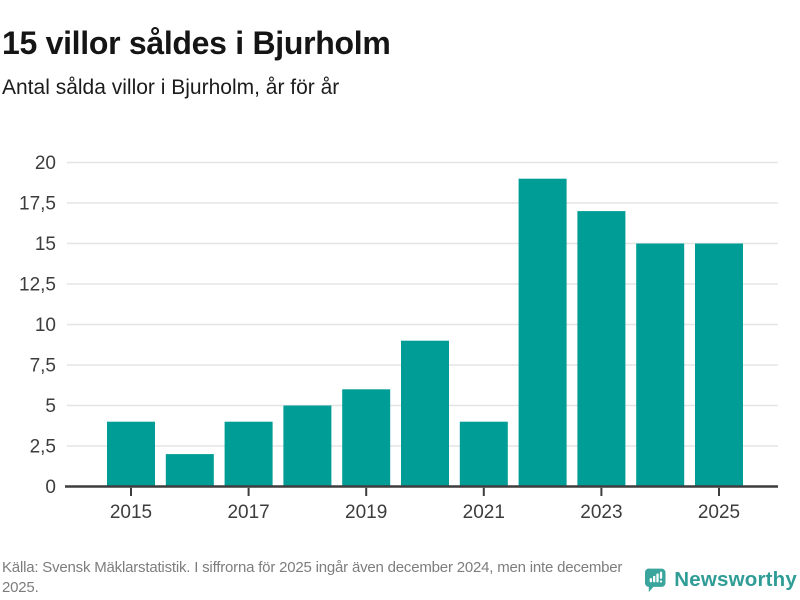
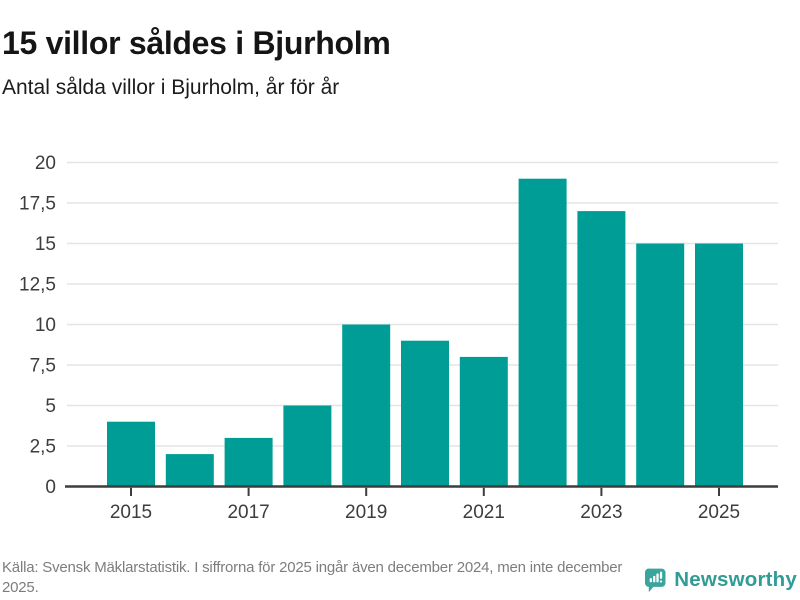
2017: 4 -> 3
2019: 6 -> 10
2021: 4 -> 8
